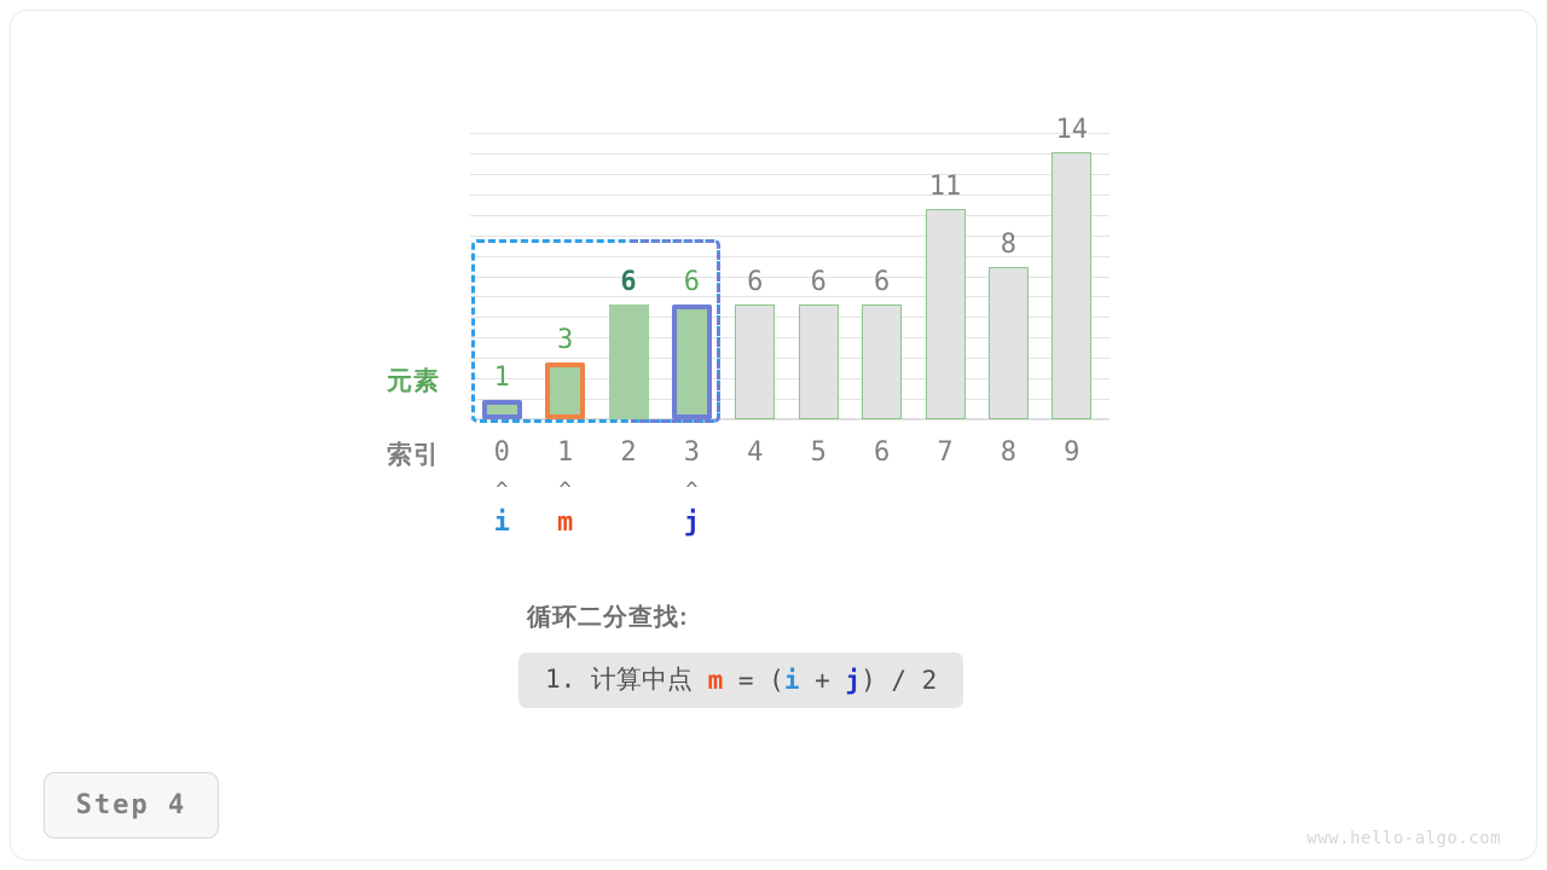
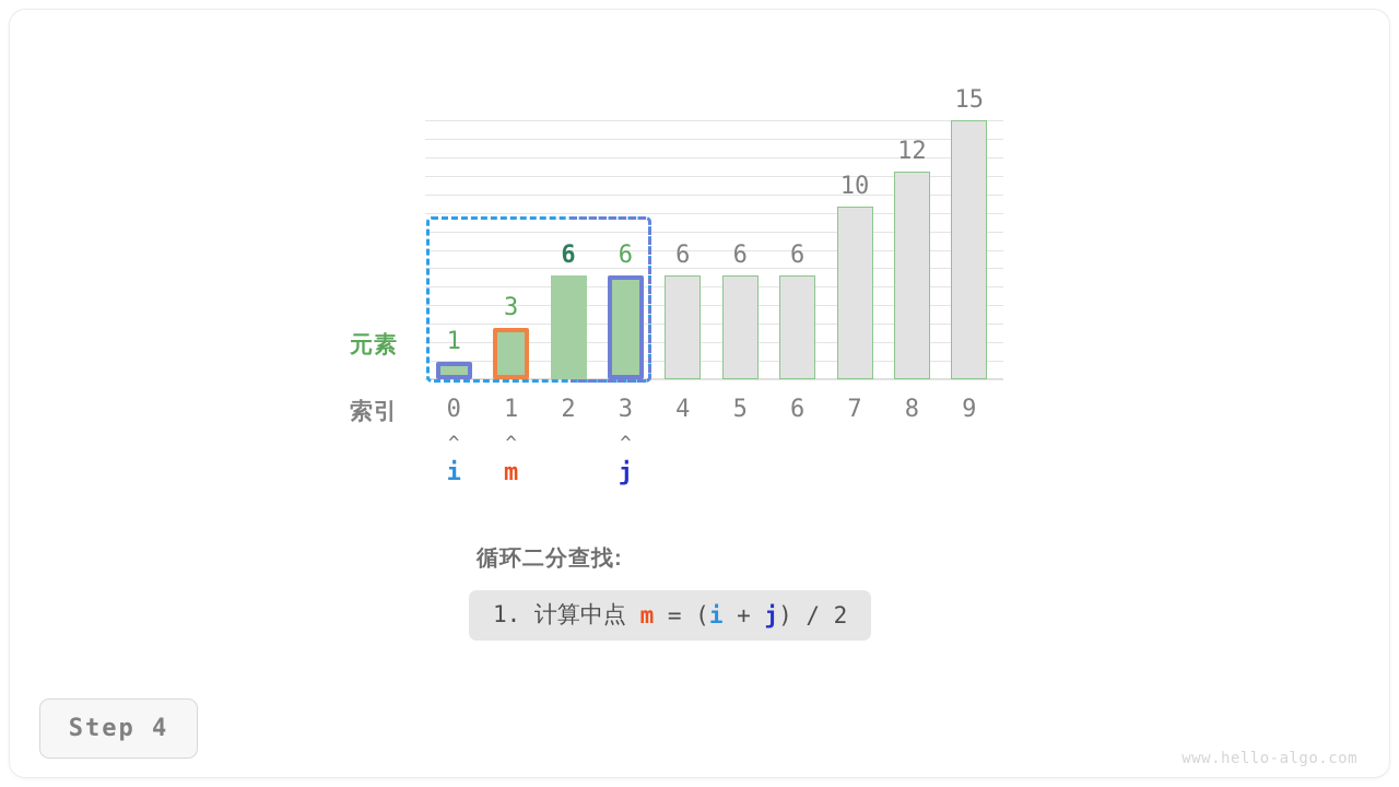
7: 11 -> 10
8: 8 -> 12
9: 14 -> 15
